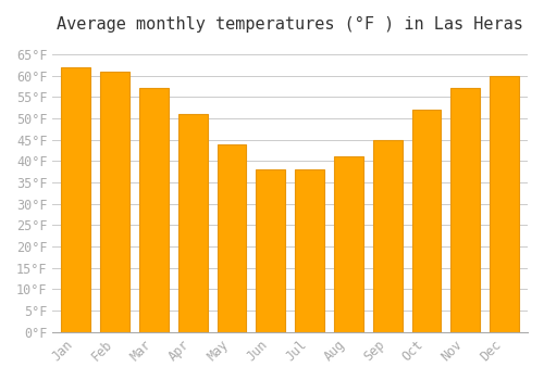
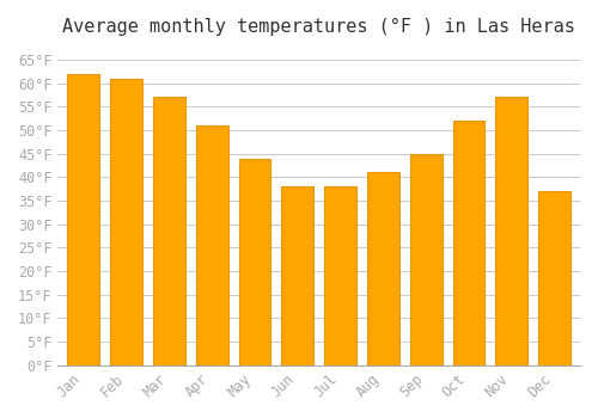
Dec: 60°F -> 37°F
